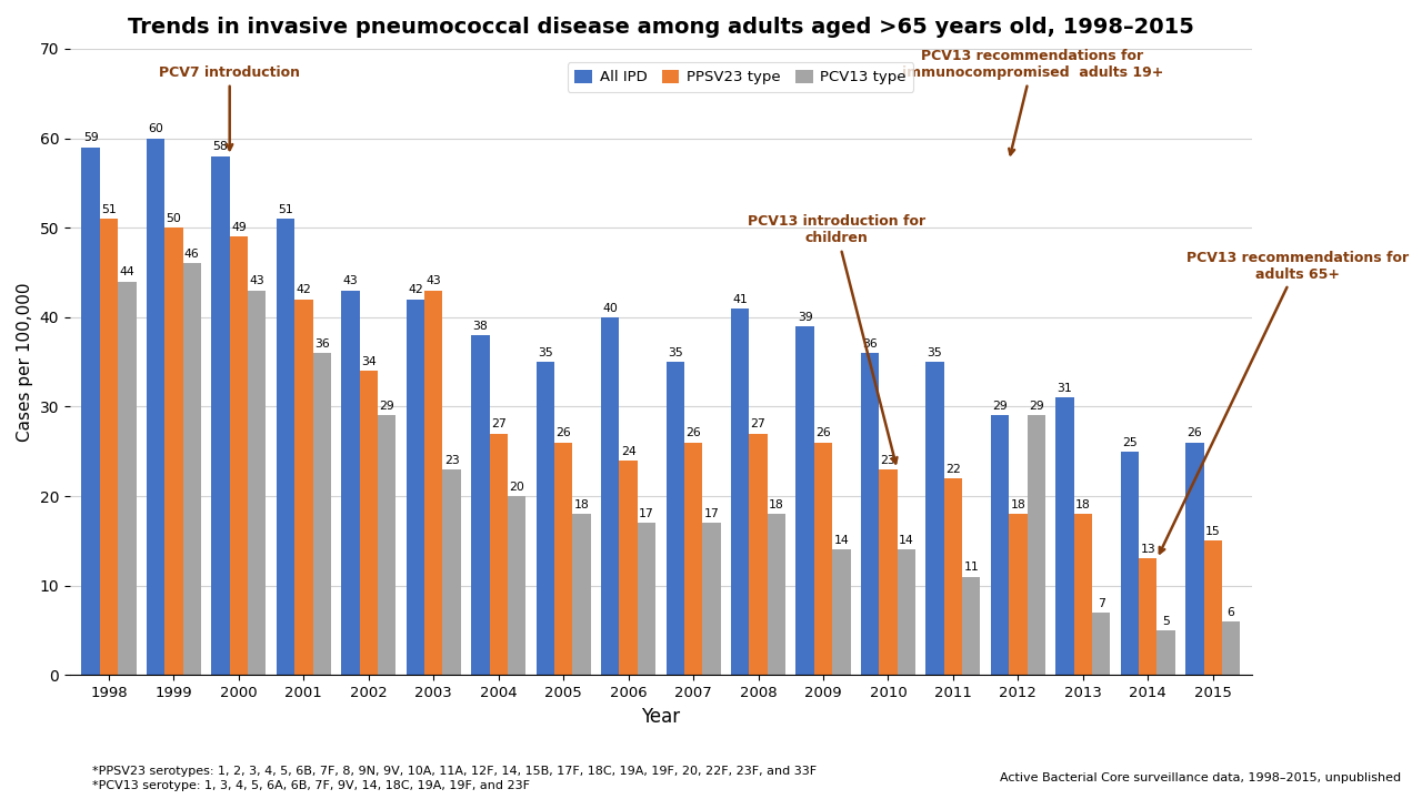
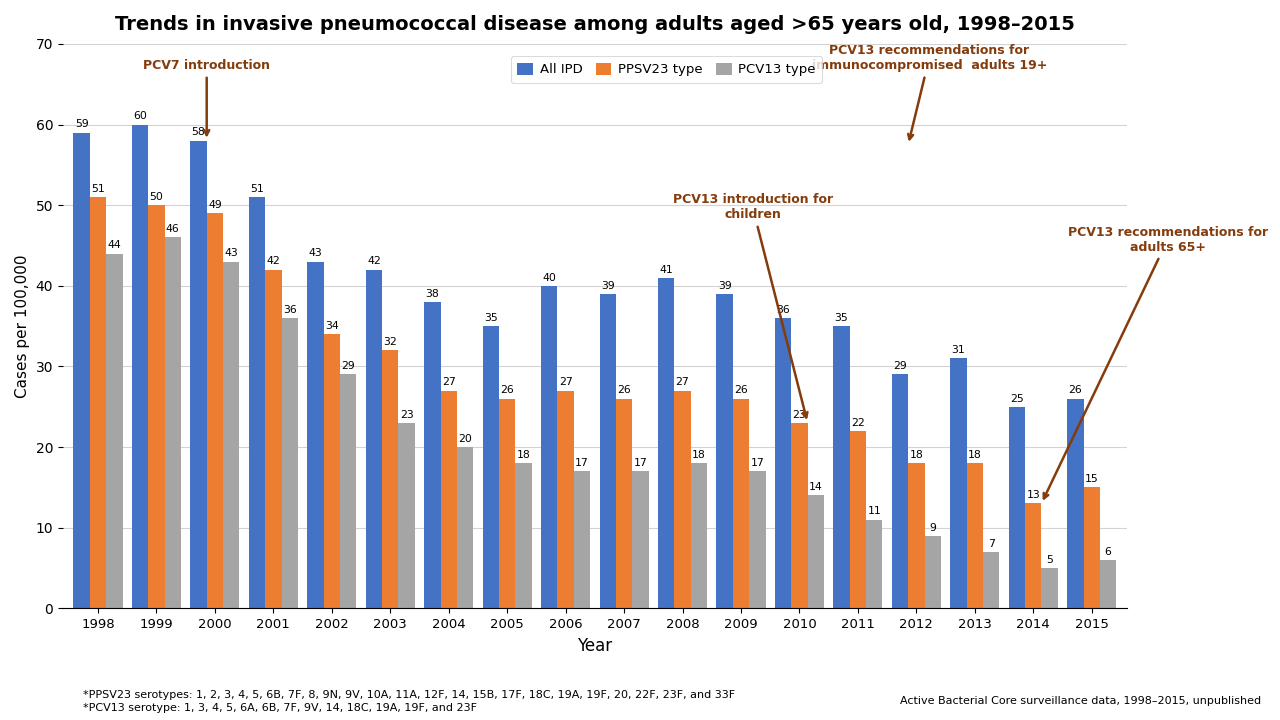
PPSV23 type/2003: 43 -> 32
PPSV23 type/2006: 24 -> 27
All IPD/2007: 35 -> 39
PCV13 type/2009: 14 -> 17
PCV13 type/2012: 29 -> 9
